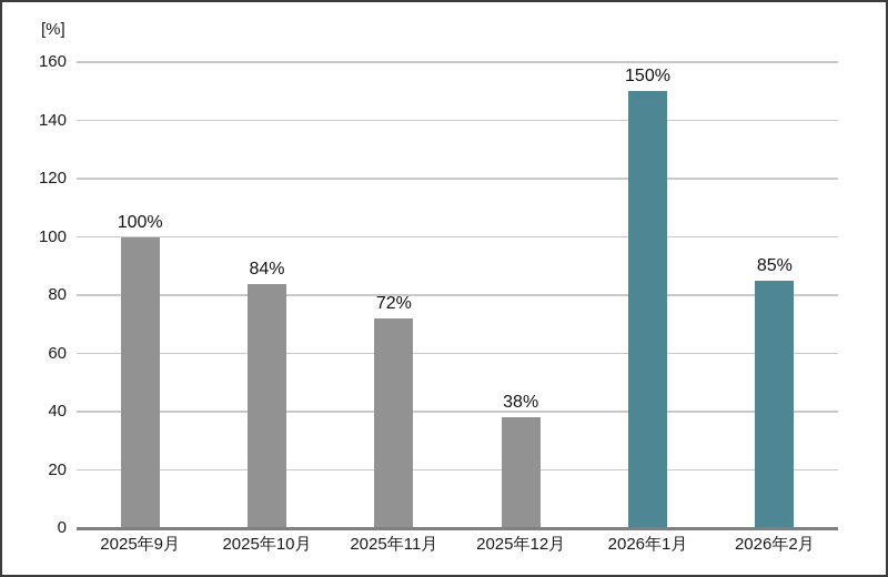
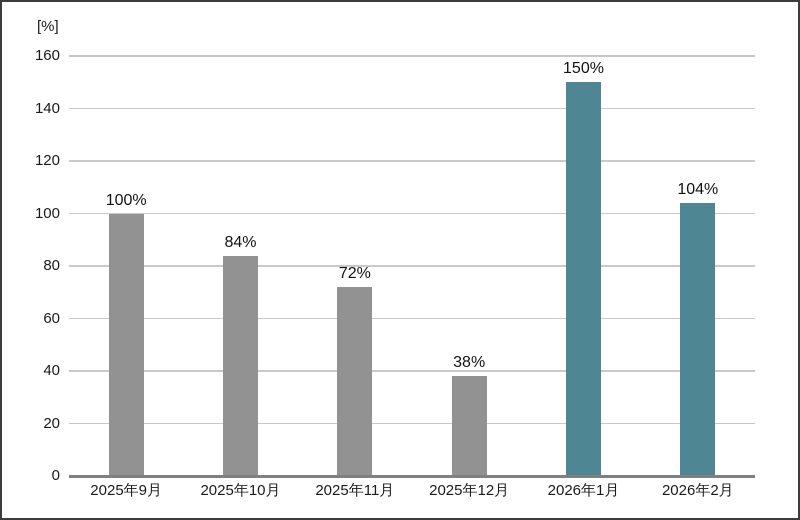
2026年2月: 85% -> 104%
